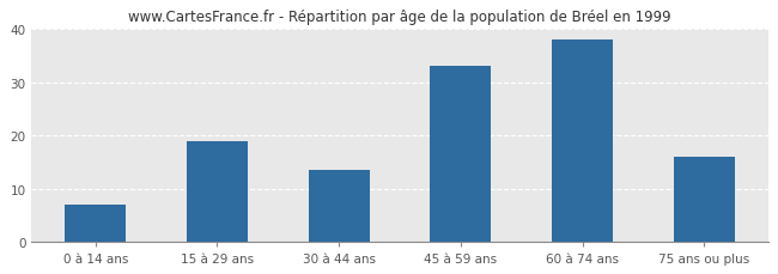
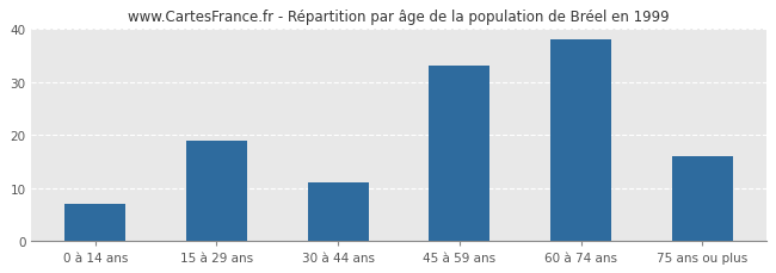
30 à 44 ans: 13.5 -> 11.0
